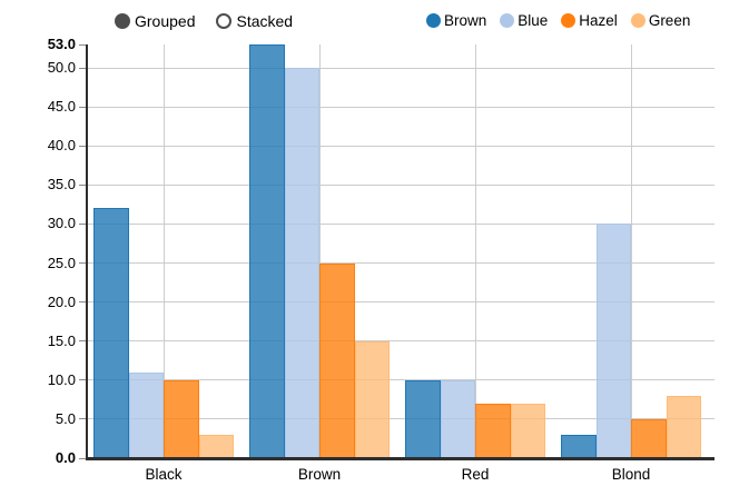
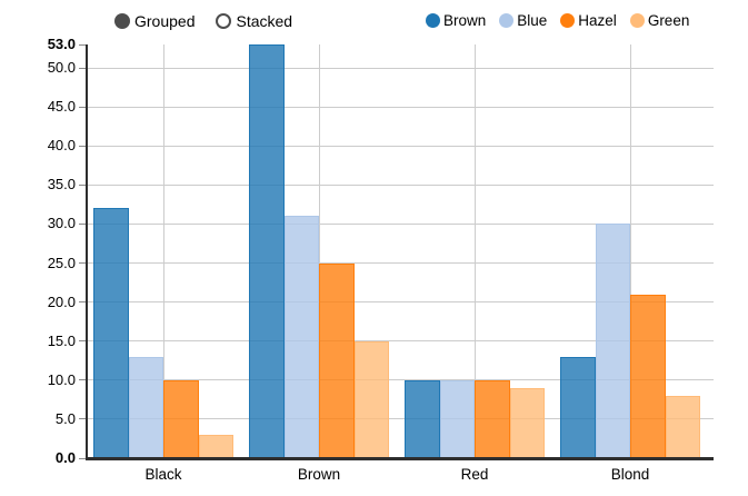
Blue/Black: 11 -> 13
Blue/Brown: 50 -> 31
Hazel/Red: 7 -> 10
Green/Red: 7 -> 9
Brown/Blond: 3 -> 13
Hazel/Blond: 5 -> 21
